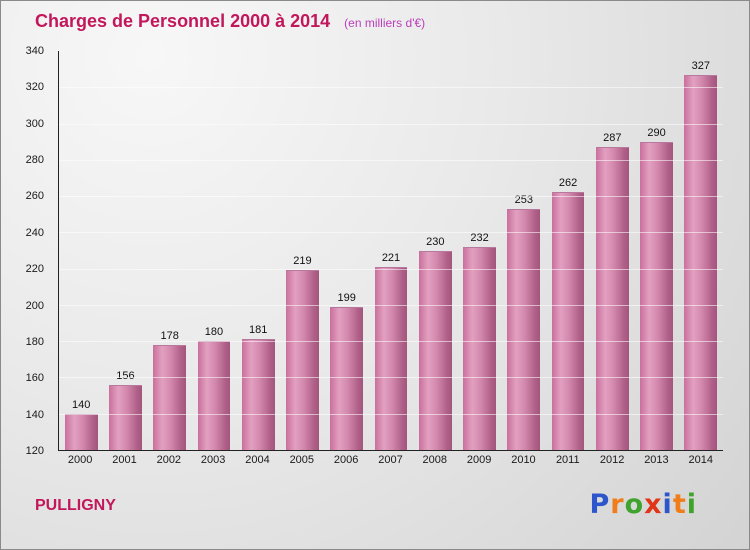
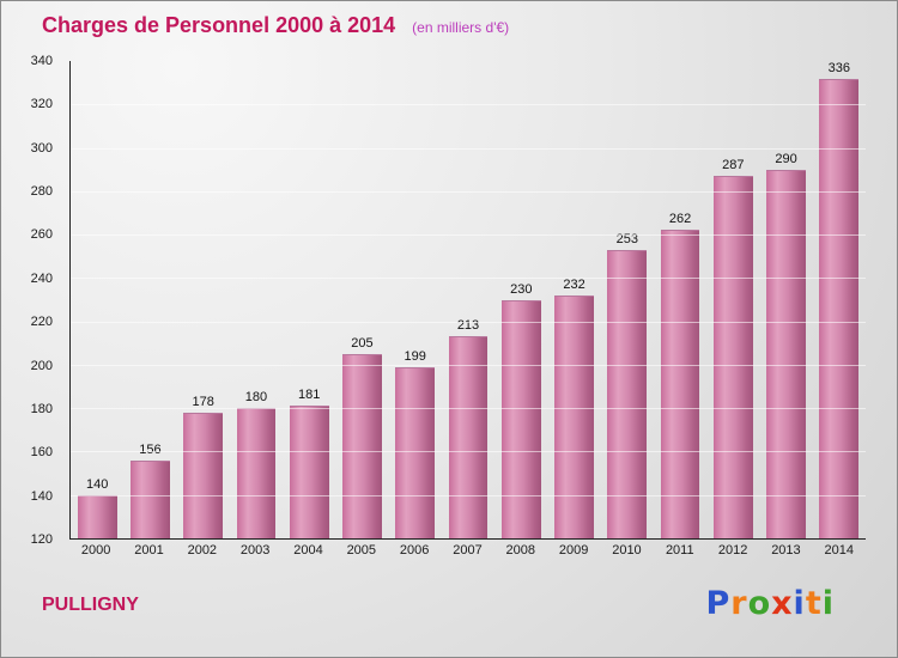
2005: 219 -> 205
2007: 221 -> 213
2014: 327 -> 336
